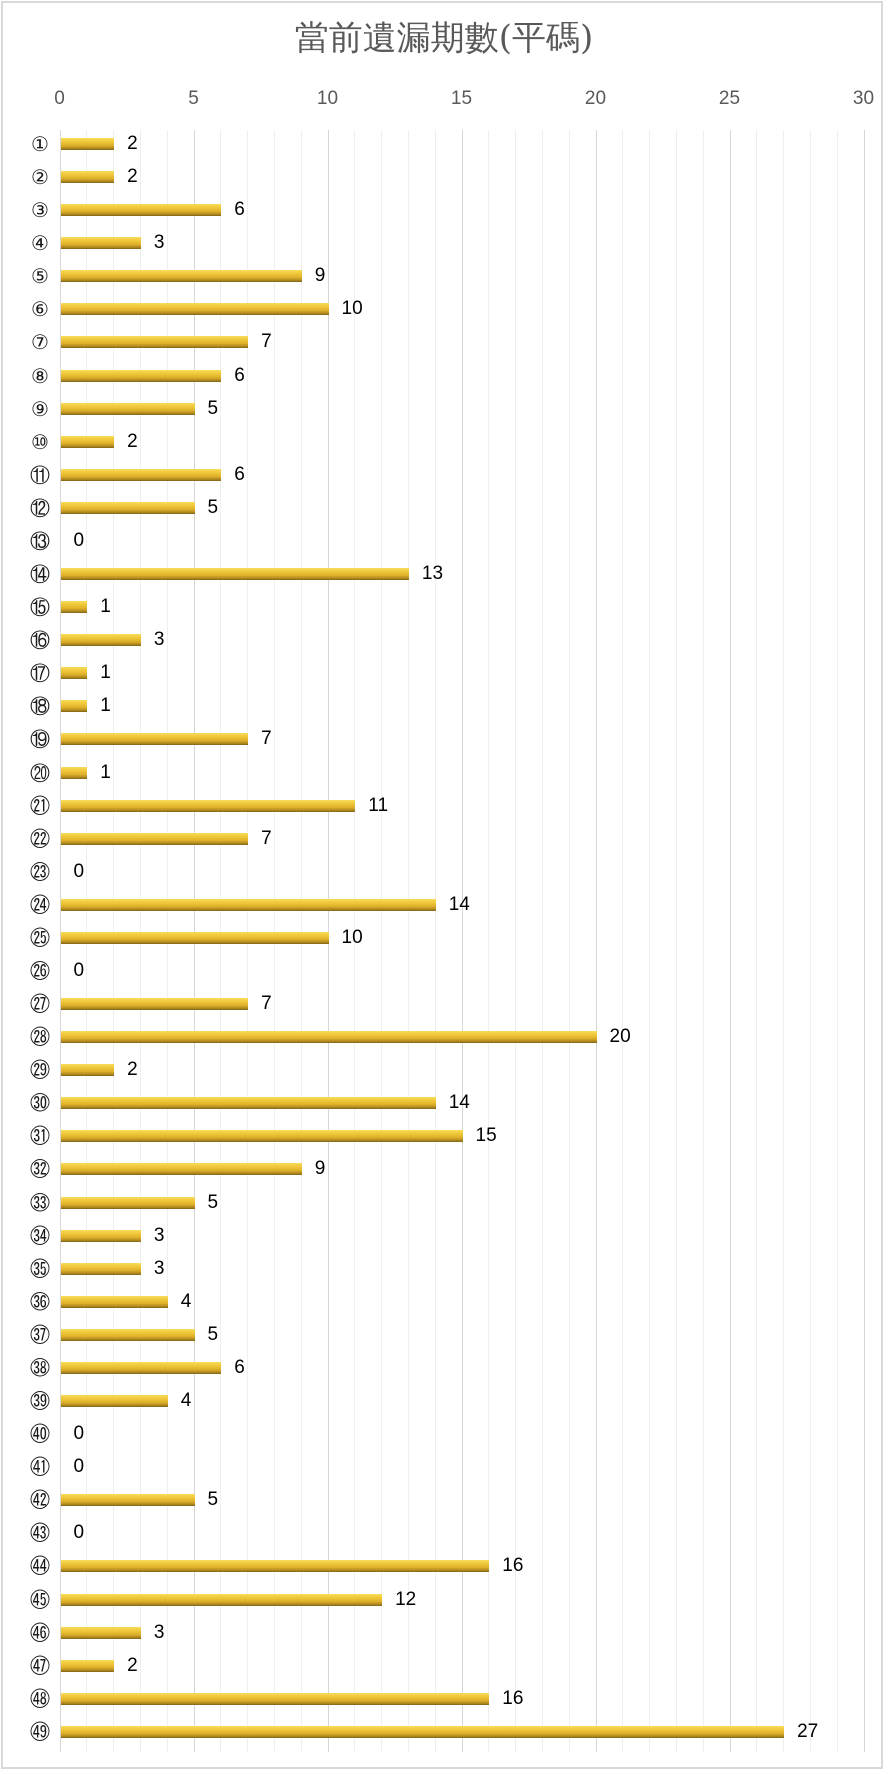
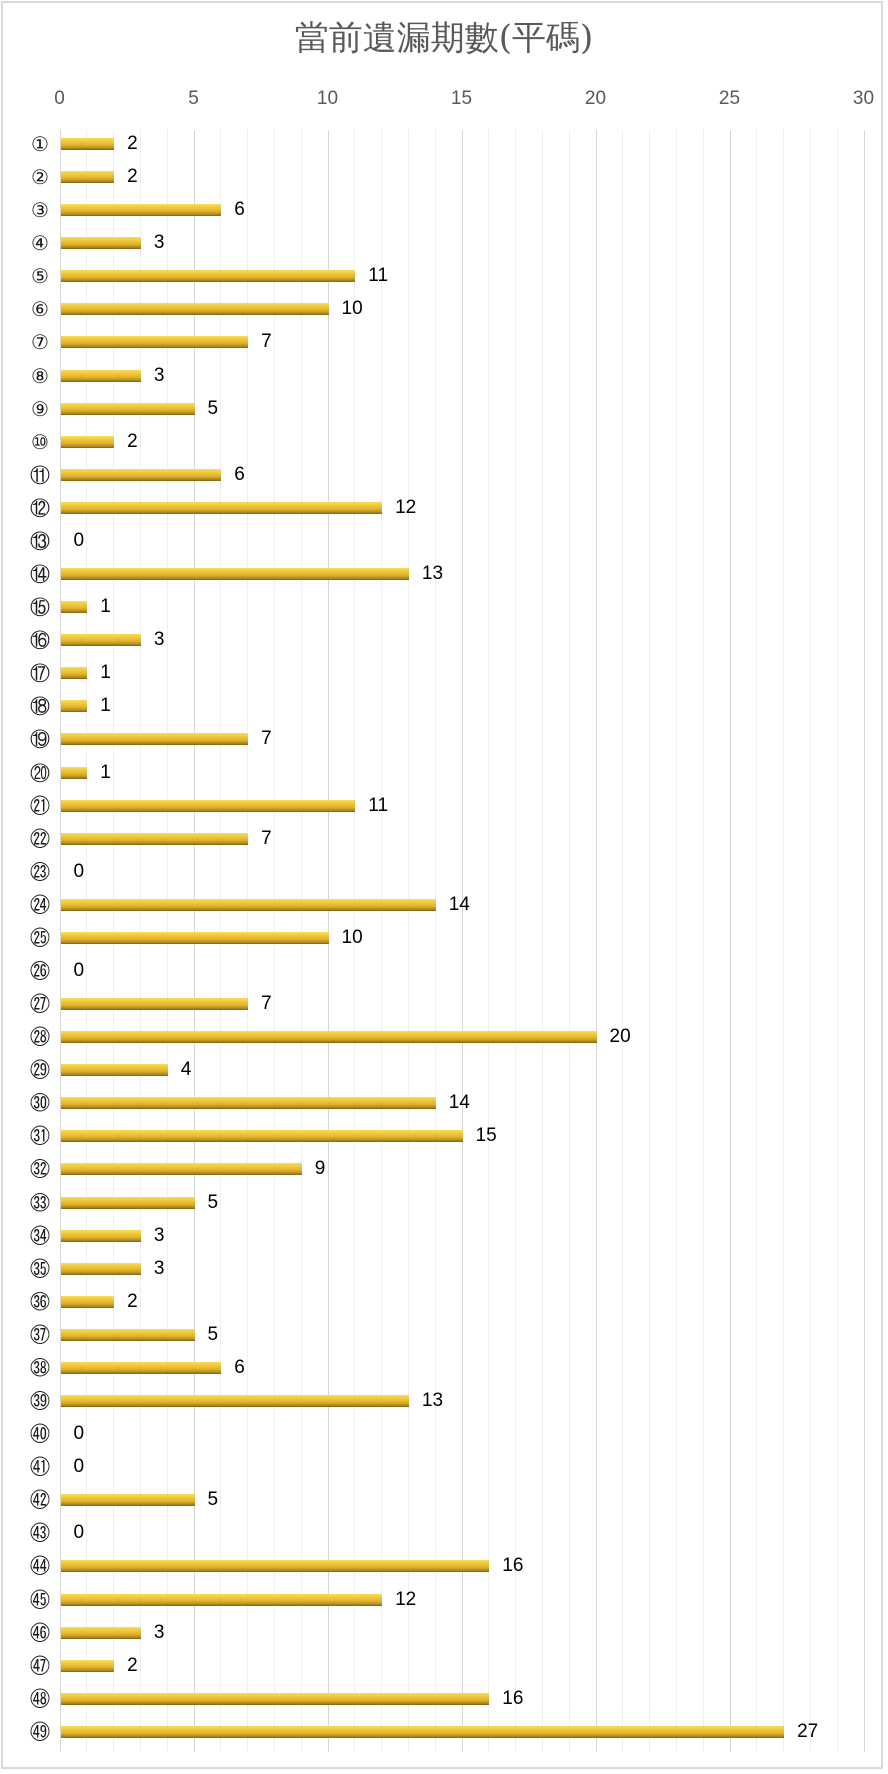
⑤: 9 -> 11
⑧: 6 -> 3
⑫: 5 -> 12
㉙: 2 -> 4
㊱: 4 -> 2
㊴: 4 -> 13
